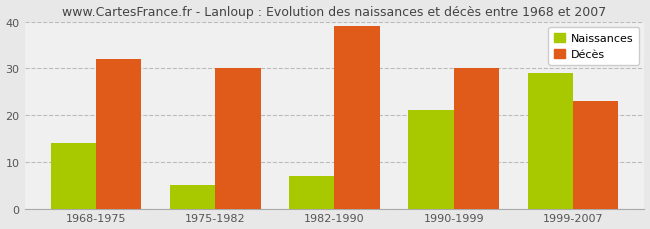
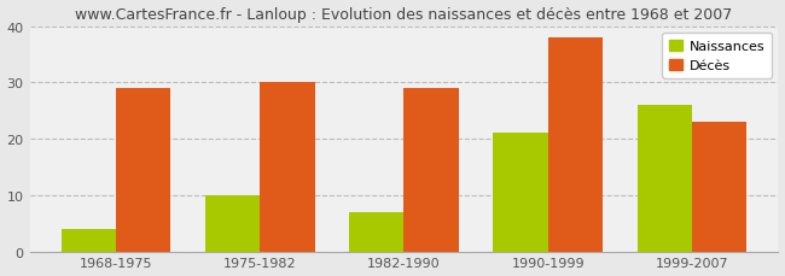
Naissances/1968-1975: 14 -> 4
Décès/1968-1975: 32 -> 29
Naissances/1975-1982: 5 -> 10
Décès/1982-1990: 39 -> 29
Décès/1990-1999: 30 -> 38
Naissances/1999-2007: 29 -> 26
